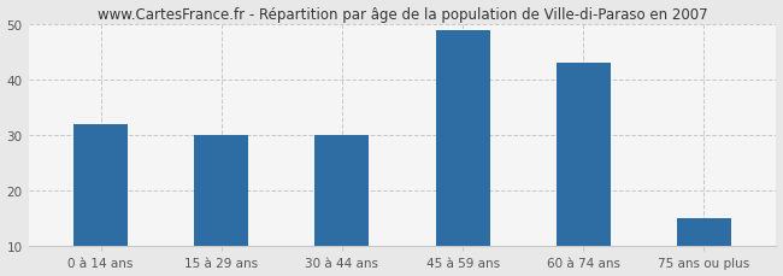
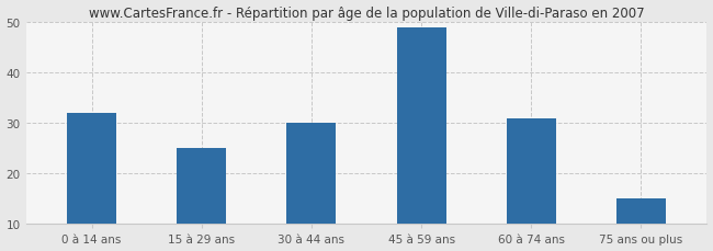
15 à 29 ans: 30 -> 25
60 à 74 ans: 43 -> 31
